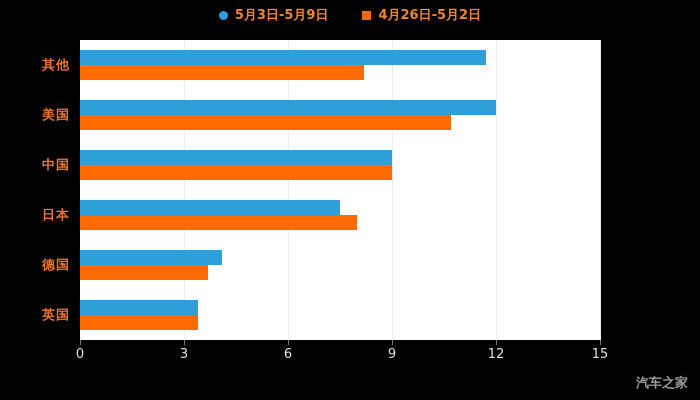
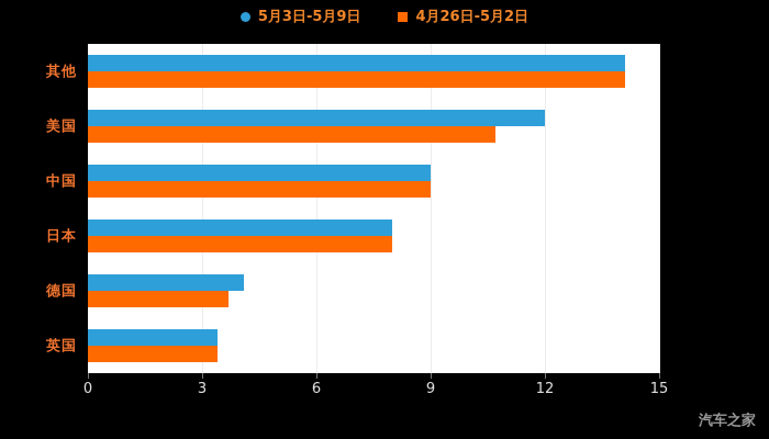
5月3日-5月9日/其他: 11.7 -> 14.1
4月26日-5月2日/其他: 8.2 -> 14.1
5月3日-5月9日/日本: 7.5 -> 8.0
